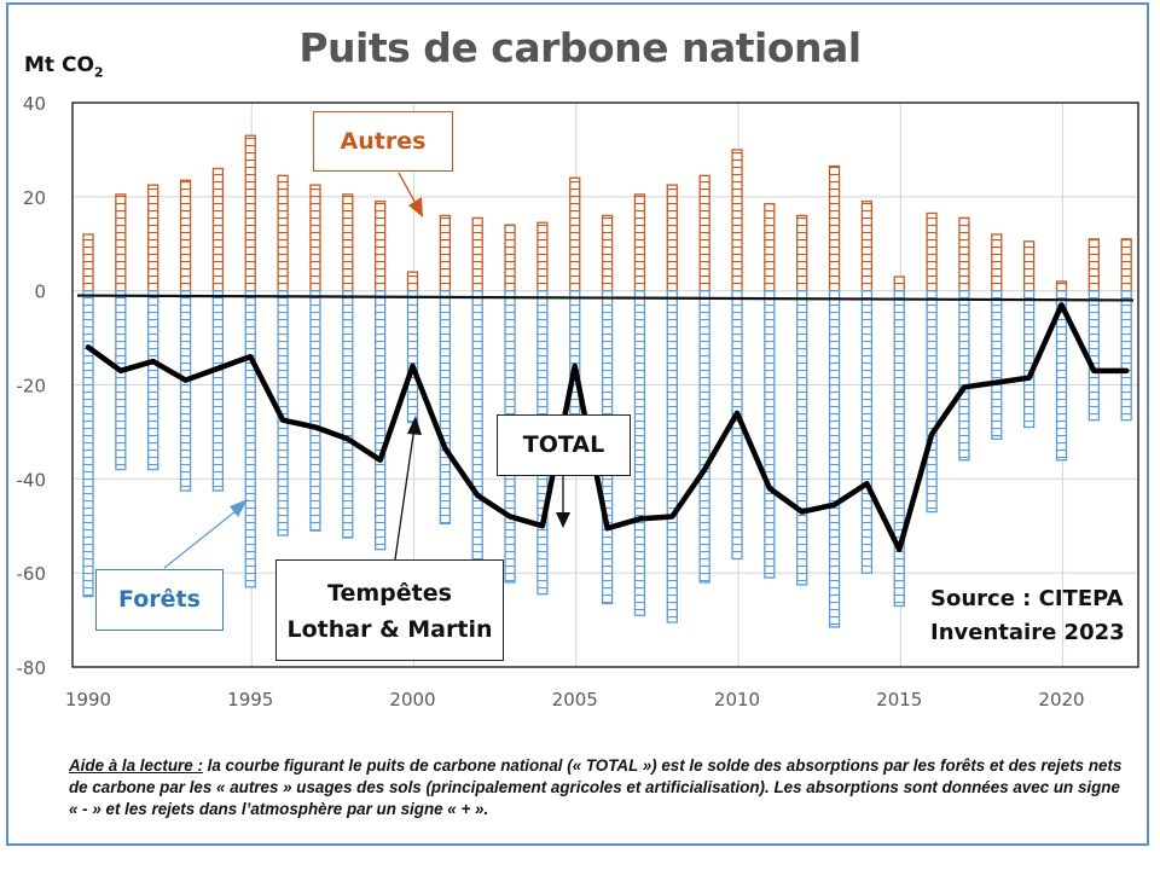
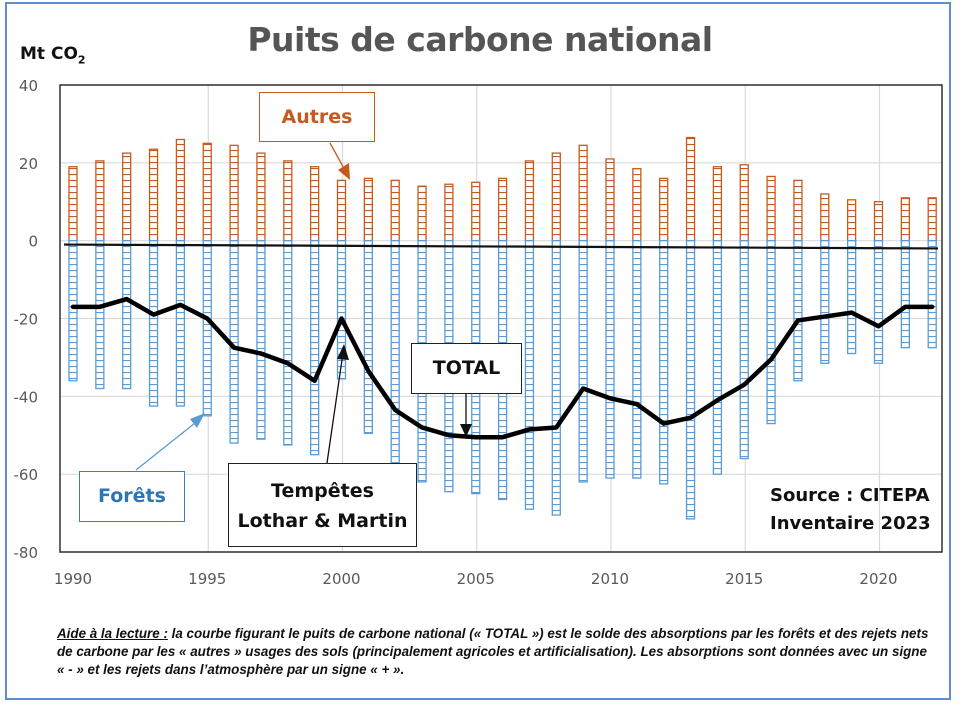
Autres/1990: 12 -> 19
Forêts/1990: -65 -> -36
TOTAL/1990: -12 -> -17
Autres/1995: 33 -> 25
Forêts/1995: -63 -> -45
TOTAL/1995: -14 -> -20
Autres/2000: 4 -> 16
Forêts/2000: -28 -> -36
TOTAL/2000: -16 -> -20
Autres/2005: 24 -> 15
Forêts/2005: -29 -> -65
TOTAL/2005: -16 -> -50
Autres/2010: 30 -> 21
Forêts/2010: -57 -> -61
TOTAL/2010: -26 -> -40
Autres/2015: 3 -> 20
Forêts/2015: -67 -> -56
TOTAL/2015: -55 -> -37
Autres/2020: 2 -> 10
Forêts/2020: -36 -> -32
TOTAL/2020: -3 -> -22
